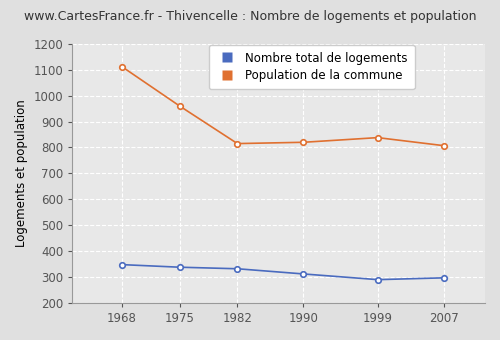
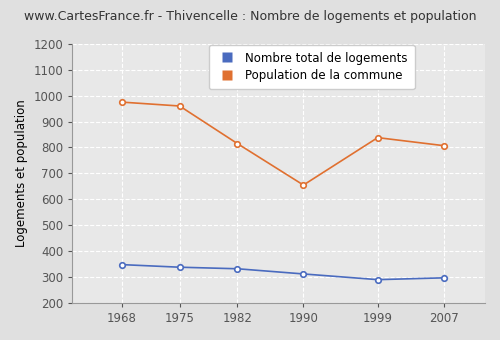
Population de la commune/1968: 1112 -> 975
Population de la commune/1990: 820 -> 655
